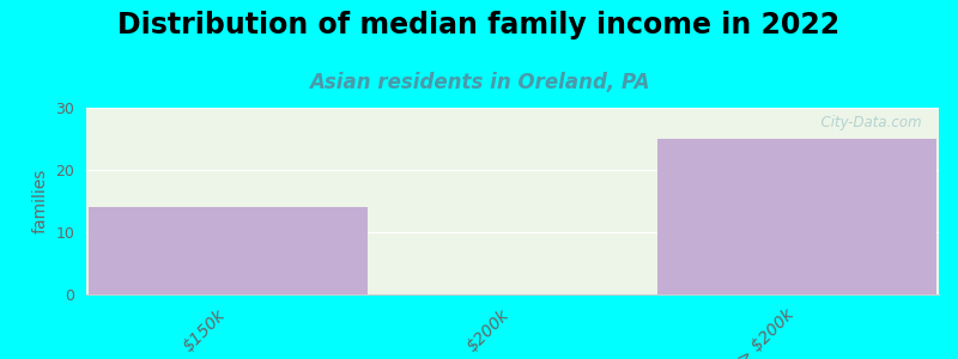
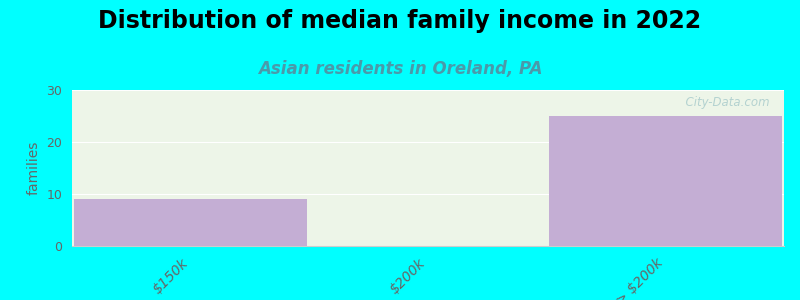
$150k: 14 -> 9
